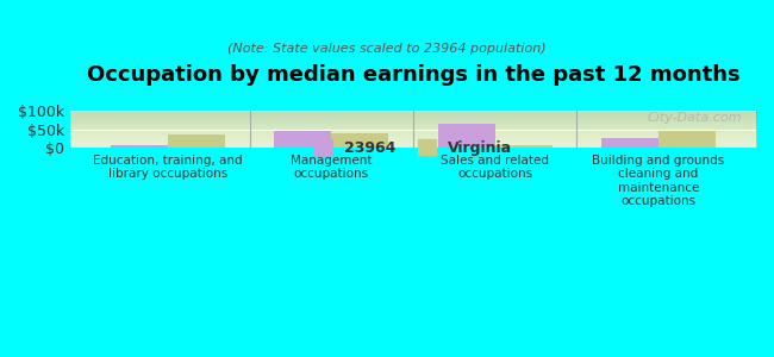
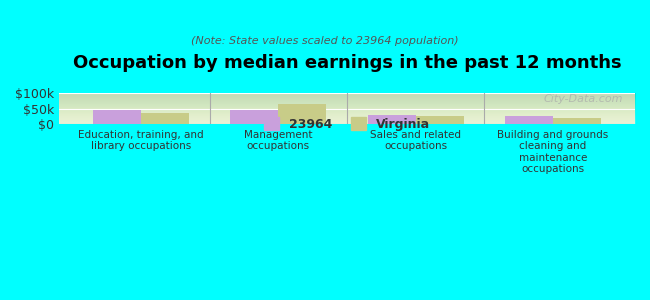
23964/Education, training, and library occupations: $5k -> $44k
Virginia/Management occupations: $40k -> $65k
23964/Sales and related occupations: $65k -> $30k
Virginia/Sales and related occupations: $5k -> $26k
Virginia/Building and grounds cleaning and maintenance occupations: $45k -> $19k
